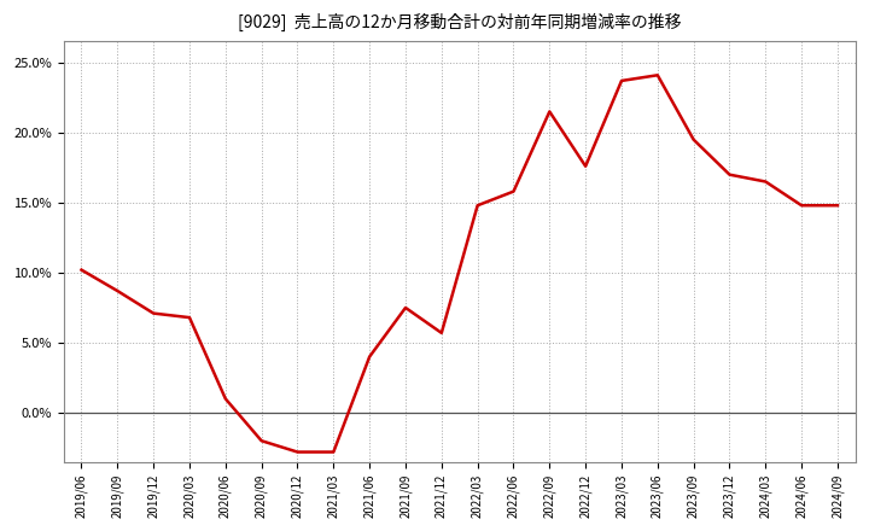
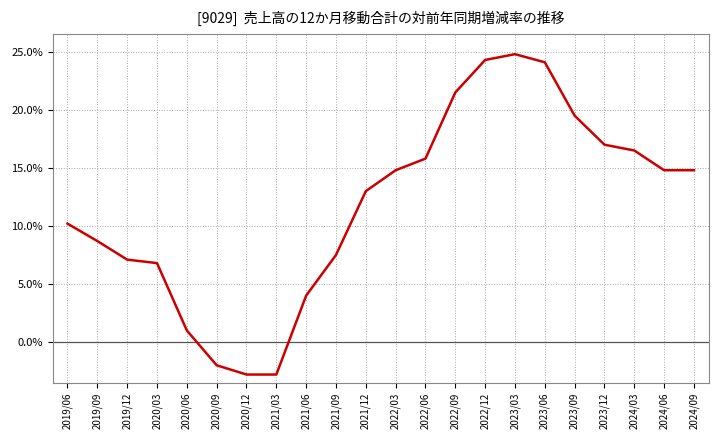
2021/12: 5.7% -> 13.0%
2022/12: 17.6% -> 24.3%
2023/03: 23.7% -> 24.8%
